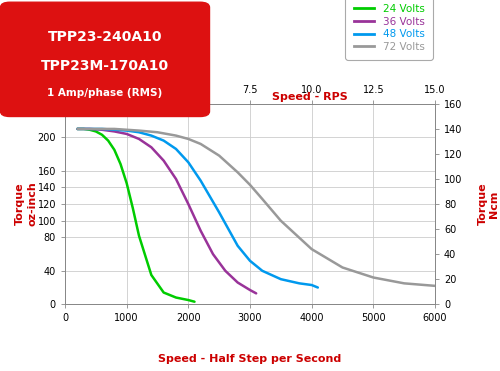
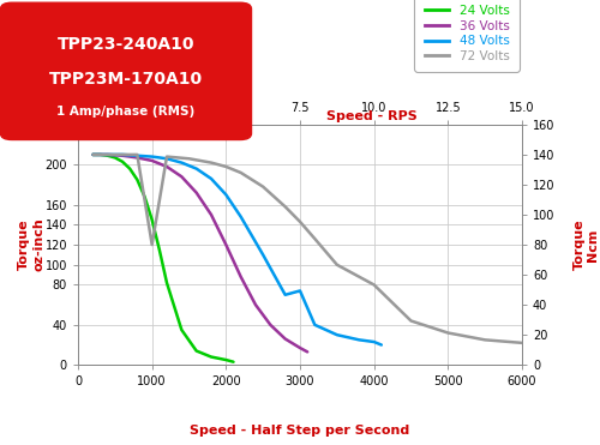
72 Volts/1000: 209 -> 120
48 Volts/3000: 52 -> 74
72 Volts/4000: 66 -> 80
